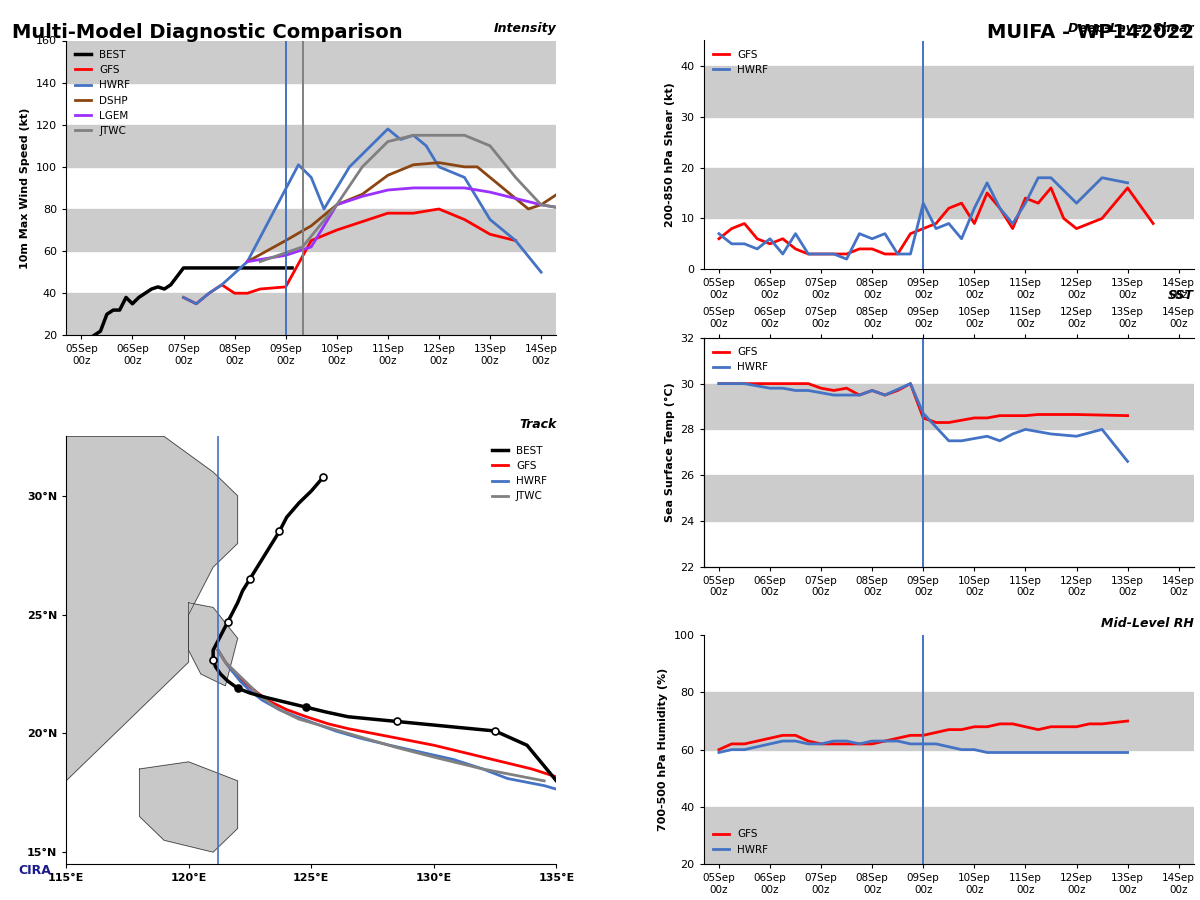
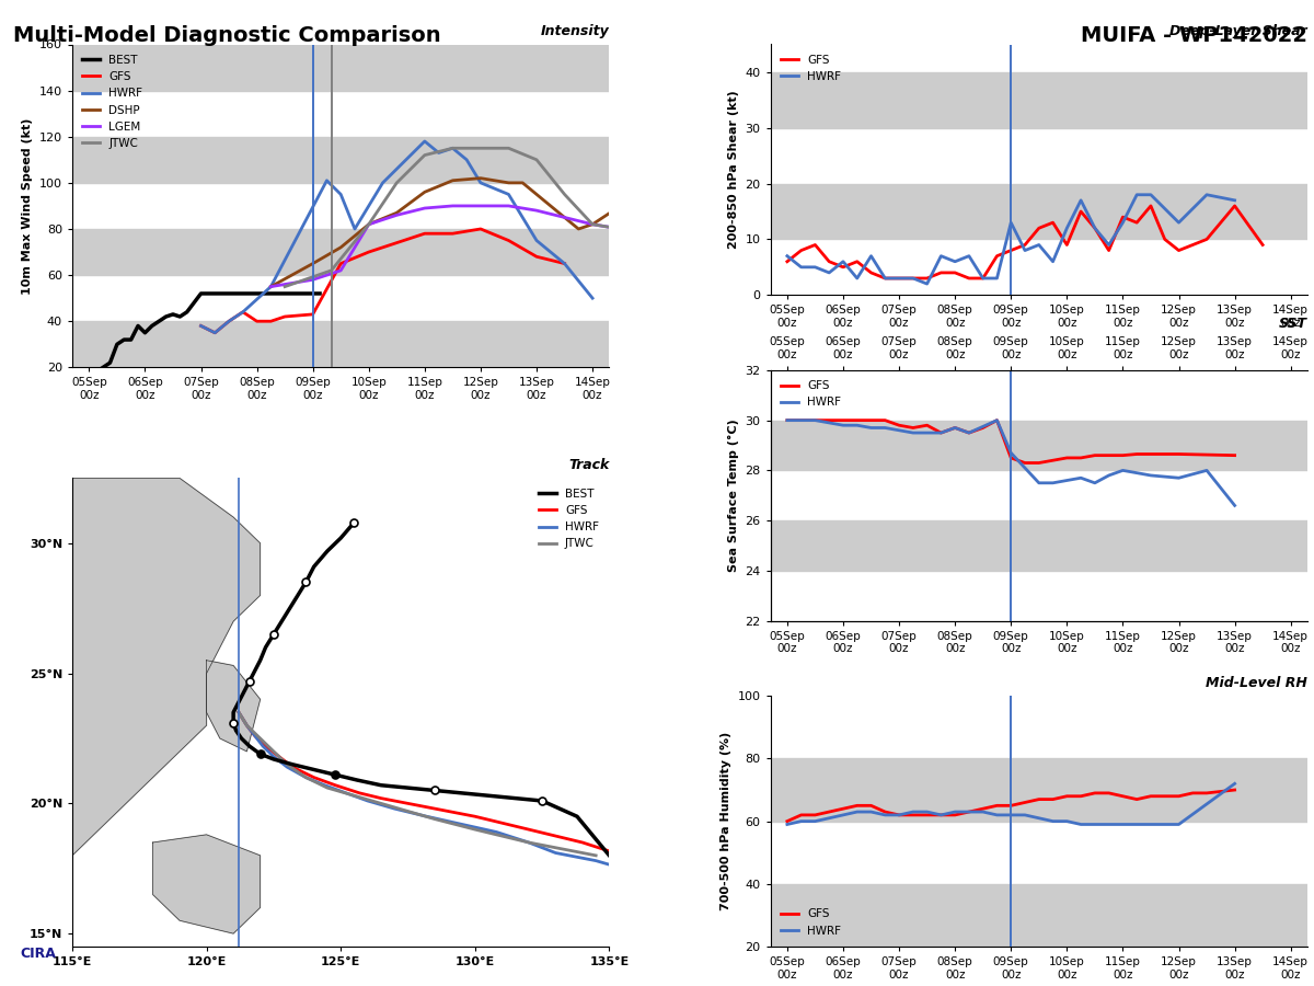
Mid-Level RH/HWRF/13Sep 00z: 59 -> 72
